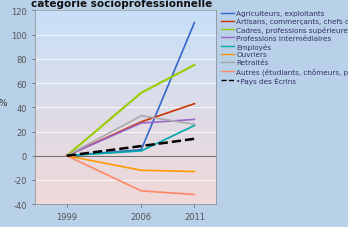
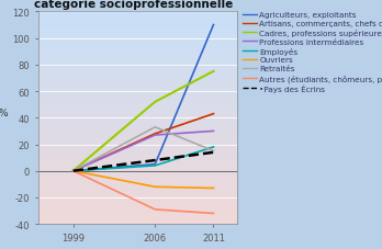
Employés/2011: 25 -> 18
Retraités/2011: 26 -> 15
